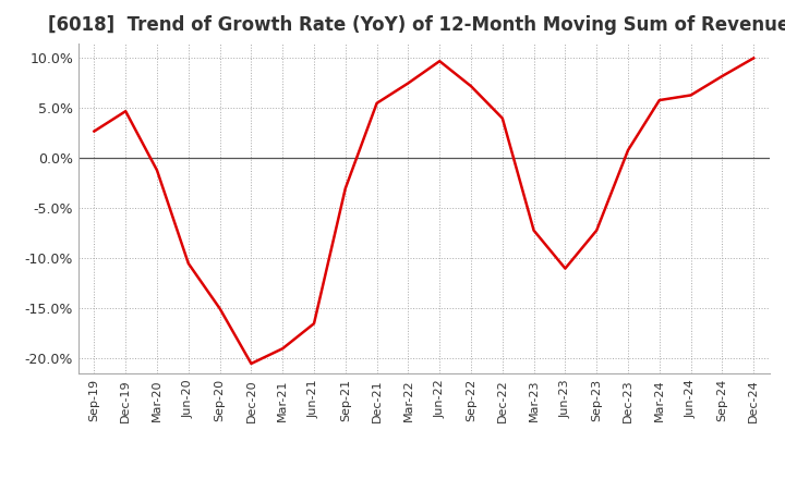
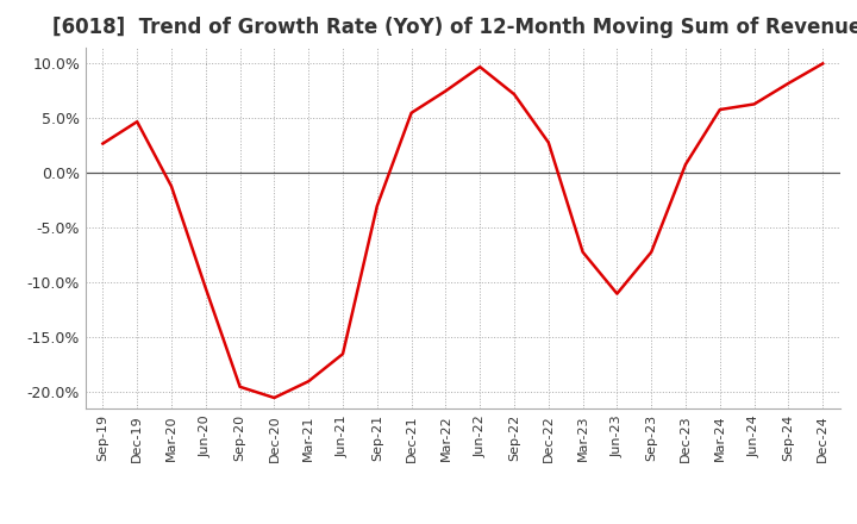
Sep-20: -15.0% -> -19.5%
Dec-22: 4.0% -> 2.8%
